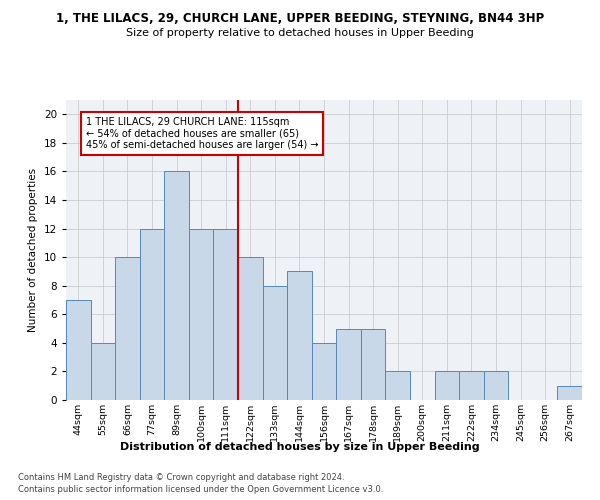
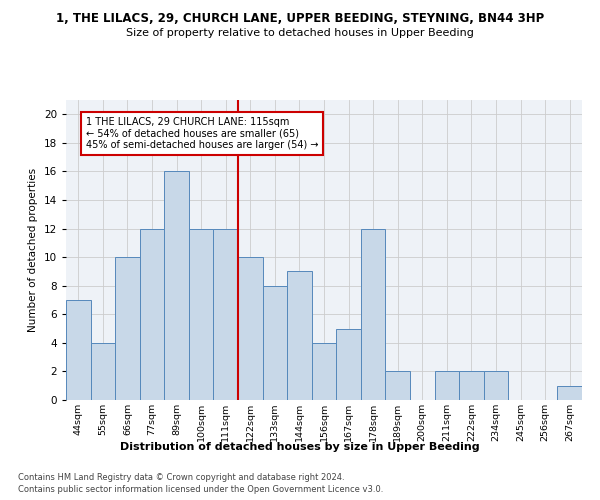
178sqm: 5 -> 12
